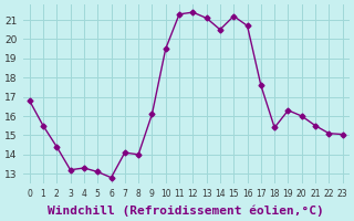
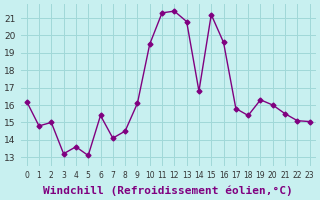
0: 16.8 -> 16.2
1: 15.5 -> 14.8
2: 14.4 -> 15.0
4: 13.3 -> 13.6
6: 12.8 -> 15.4
8: 14.0 -> 14.5
13: 21.1 -> 20.8
14: 20.5 -> 16.8
16: 20.7 -> 19.6
17: 17.6 -> 15.8
